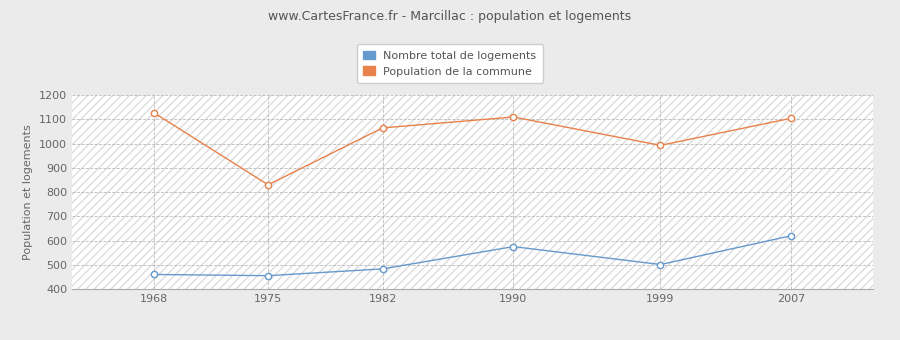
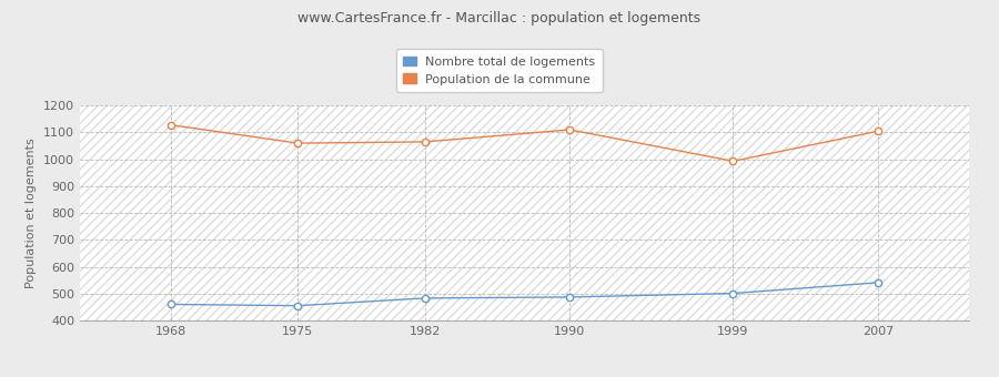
Population de la commune/1975: 830 -> 1060
Nombre total de logements/1990: 575 -> 487
Nombre total de logements/2007: 620 -> 541
